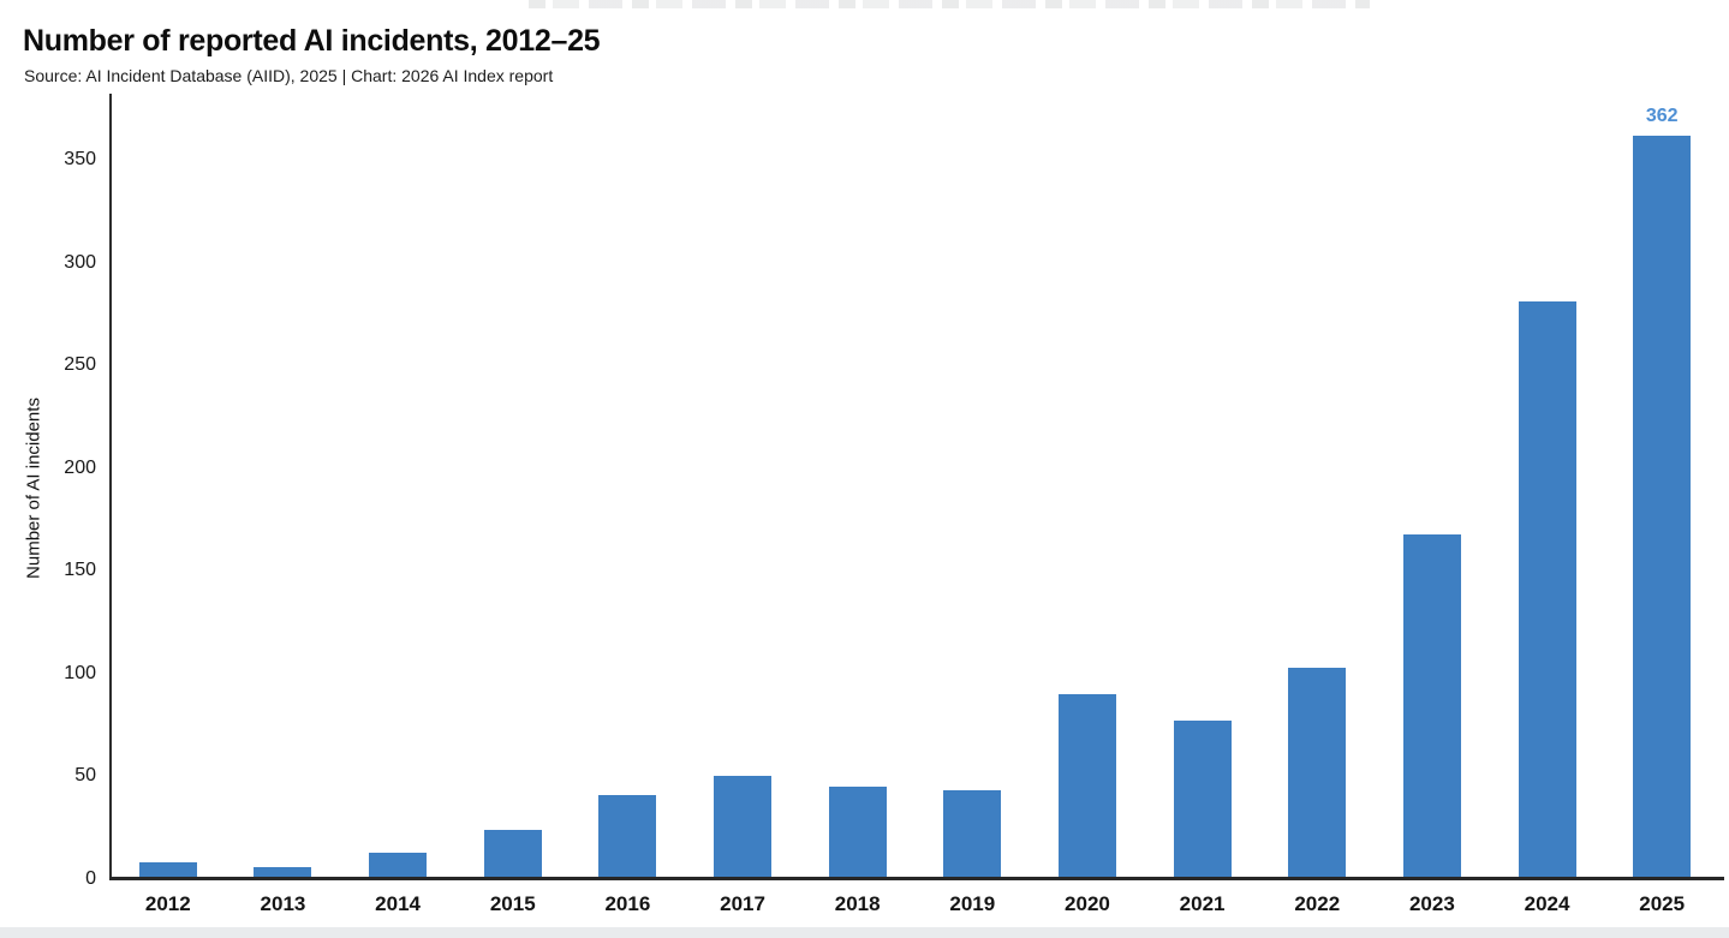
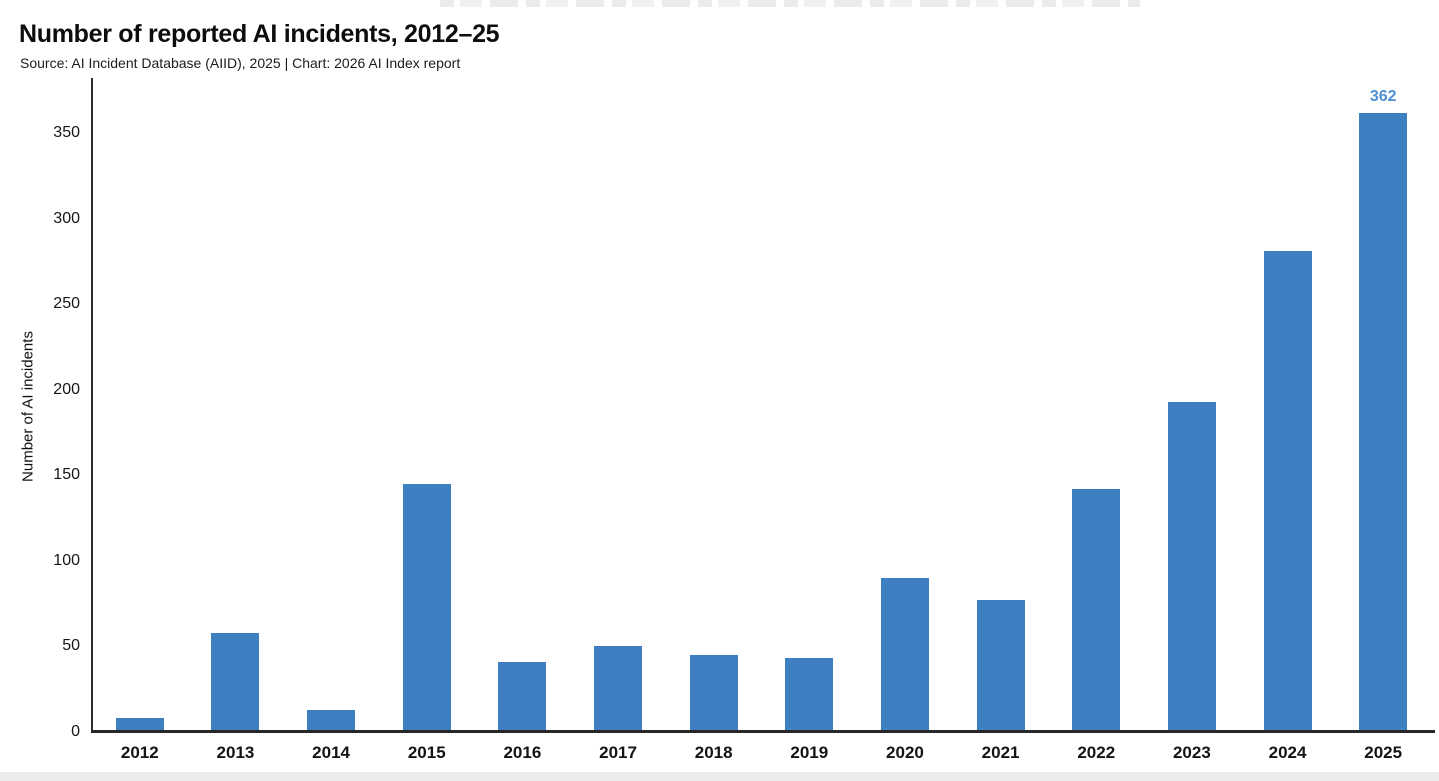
2013: 6 -> 58
2015: 24 -> 145
2022: 103 -> 142
2023: 168 -> 193
